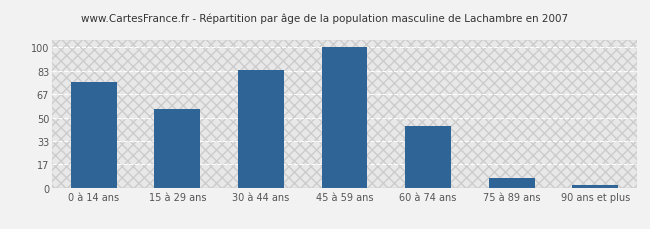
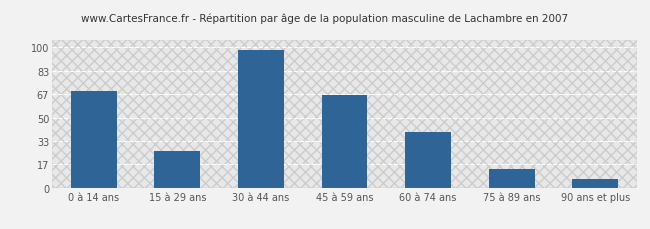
0 à 14 ans: 75 -> 69
15 à 29 ans: 56 -> 26
30 à 44 ans: 84 -> 98
45 à 59 ans: 100 -> 66
60 à 74 ans: 44 -> 40
75 à 89 ans: 7 -> 13
90 ans et plus: 2 -> 6
